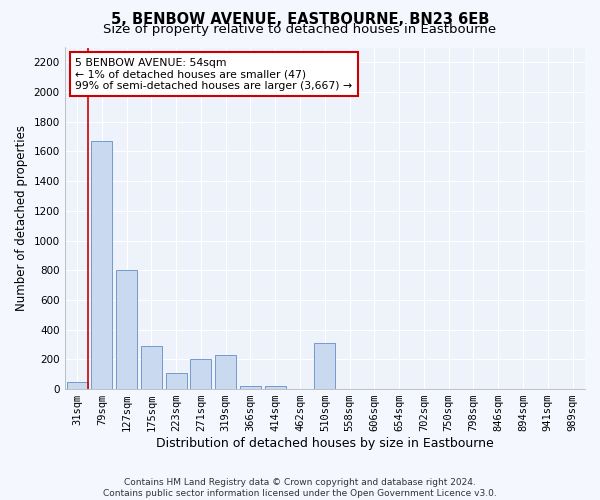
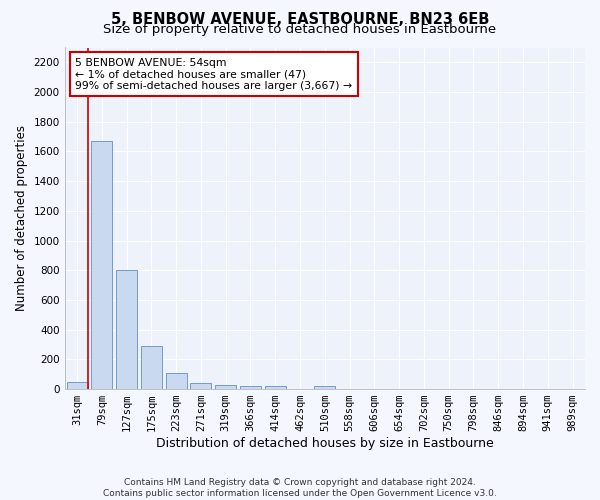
271sqm: 200 -> 40
319sqm: 230 -> 20
510sqm: 310 -> 20
